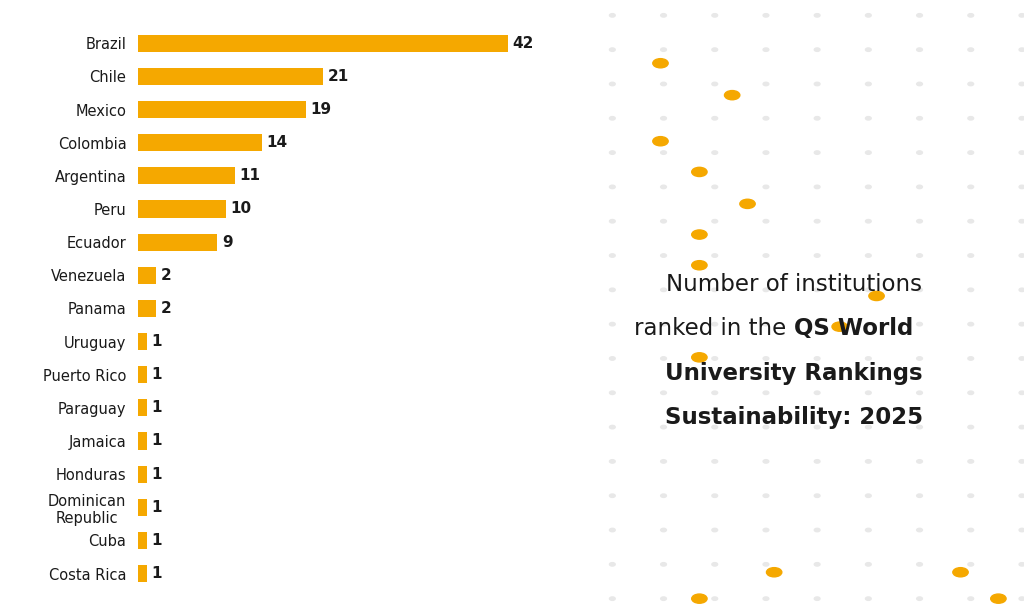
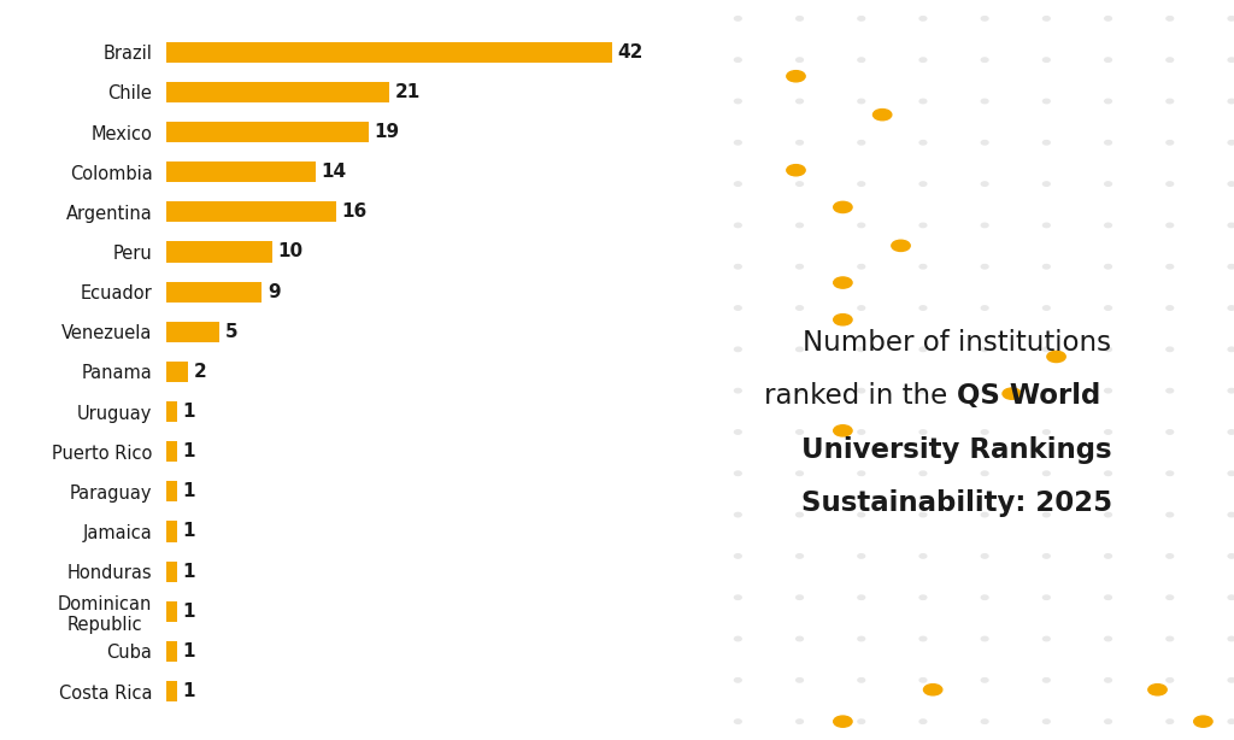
Argentina: 11 -> 16
Venezuela: 2 -> 5
